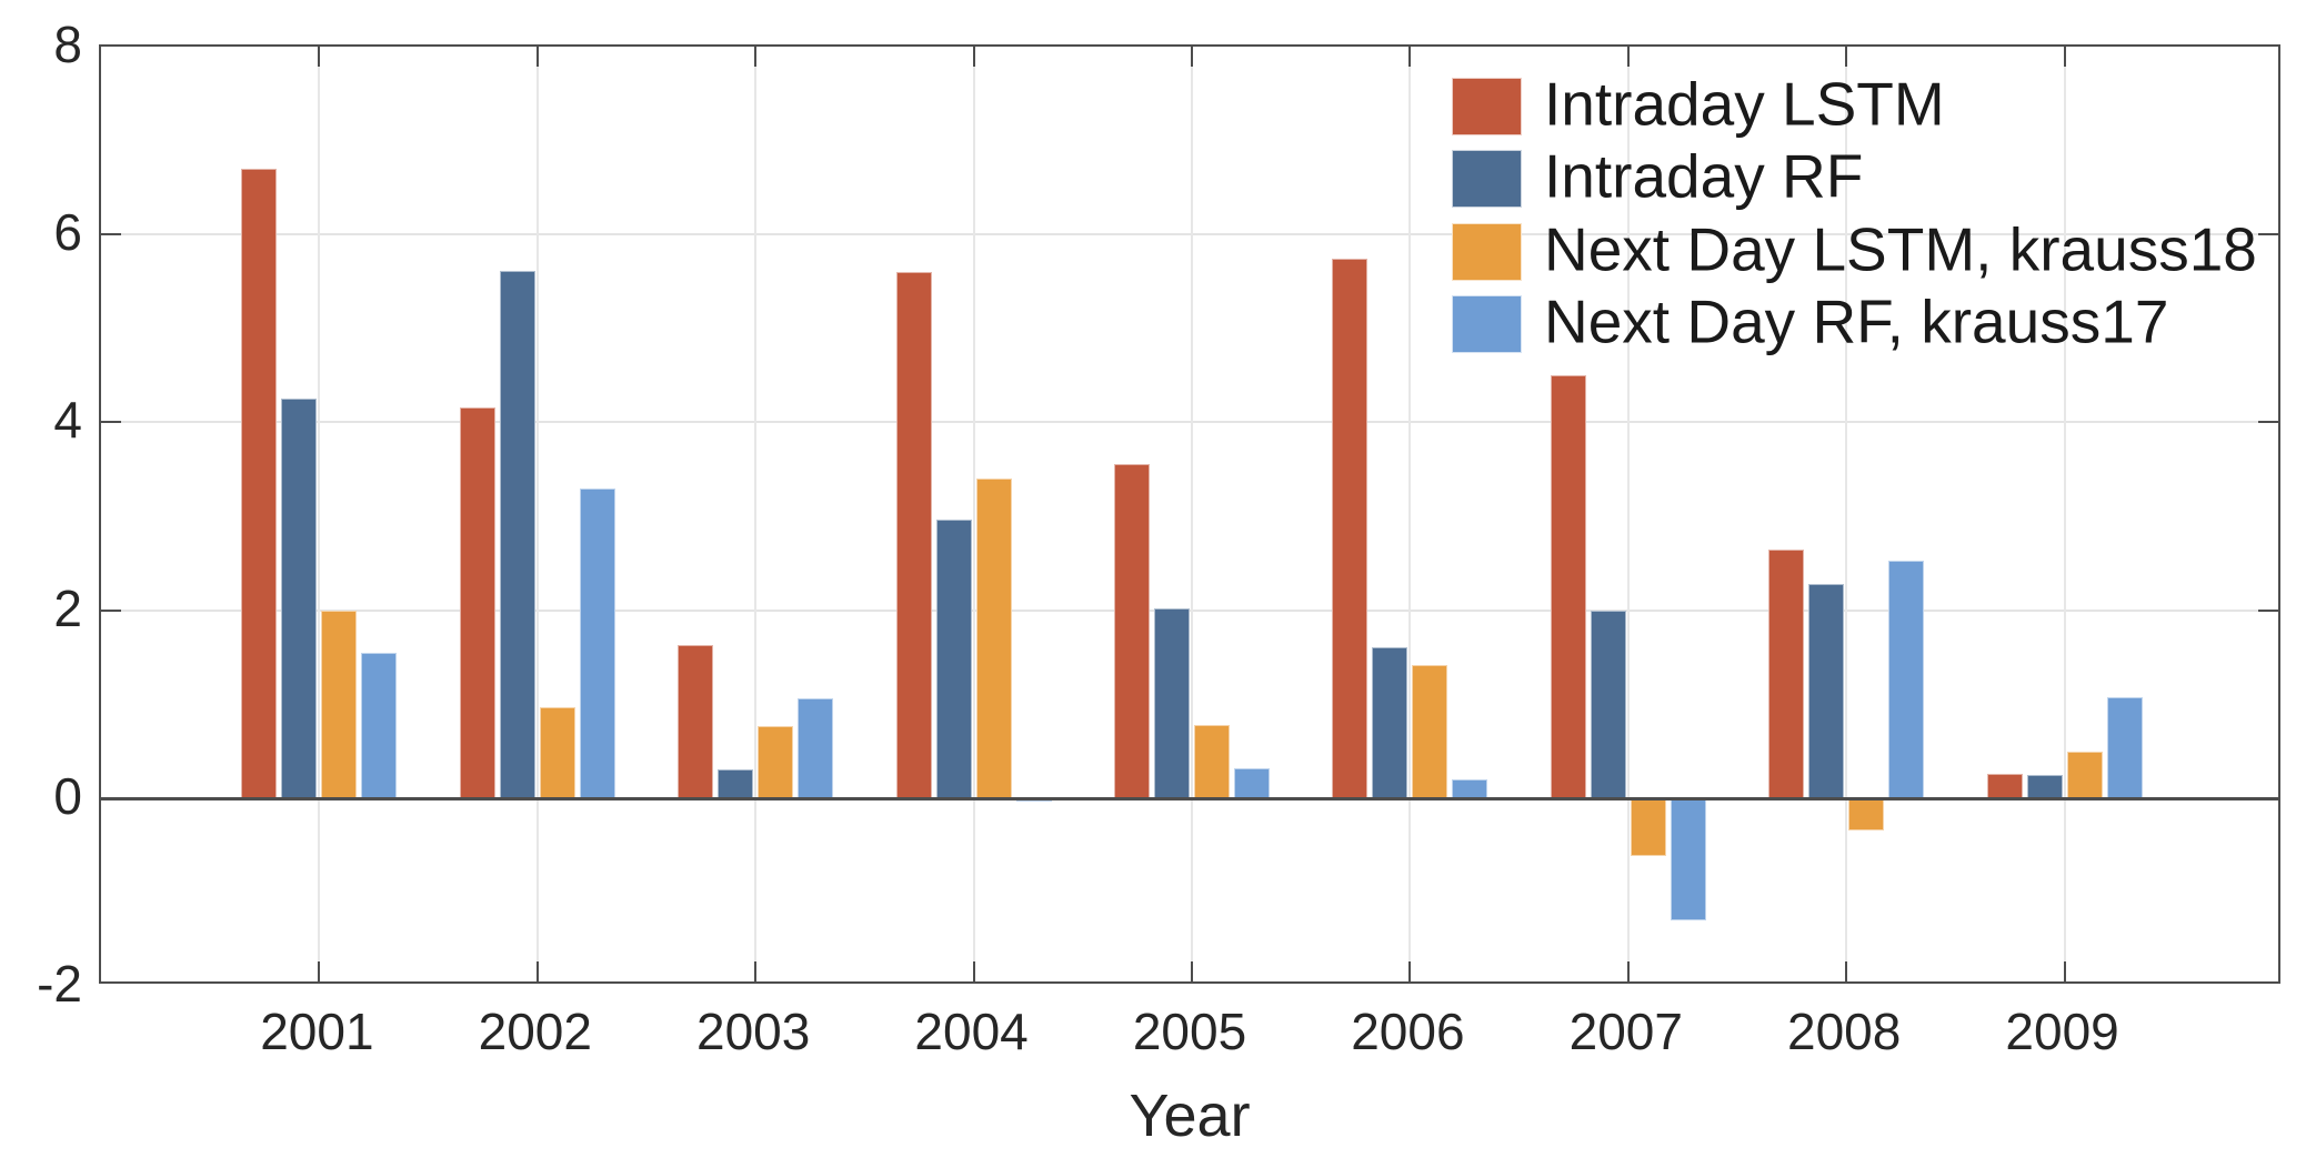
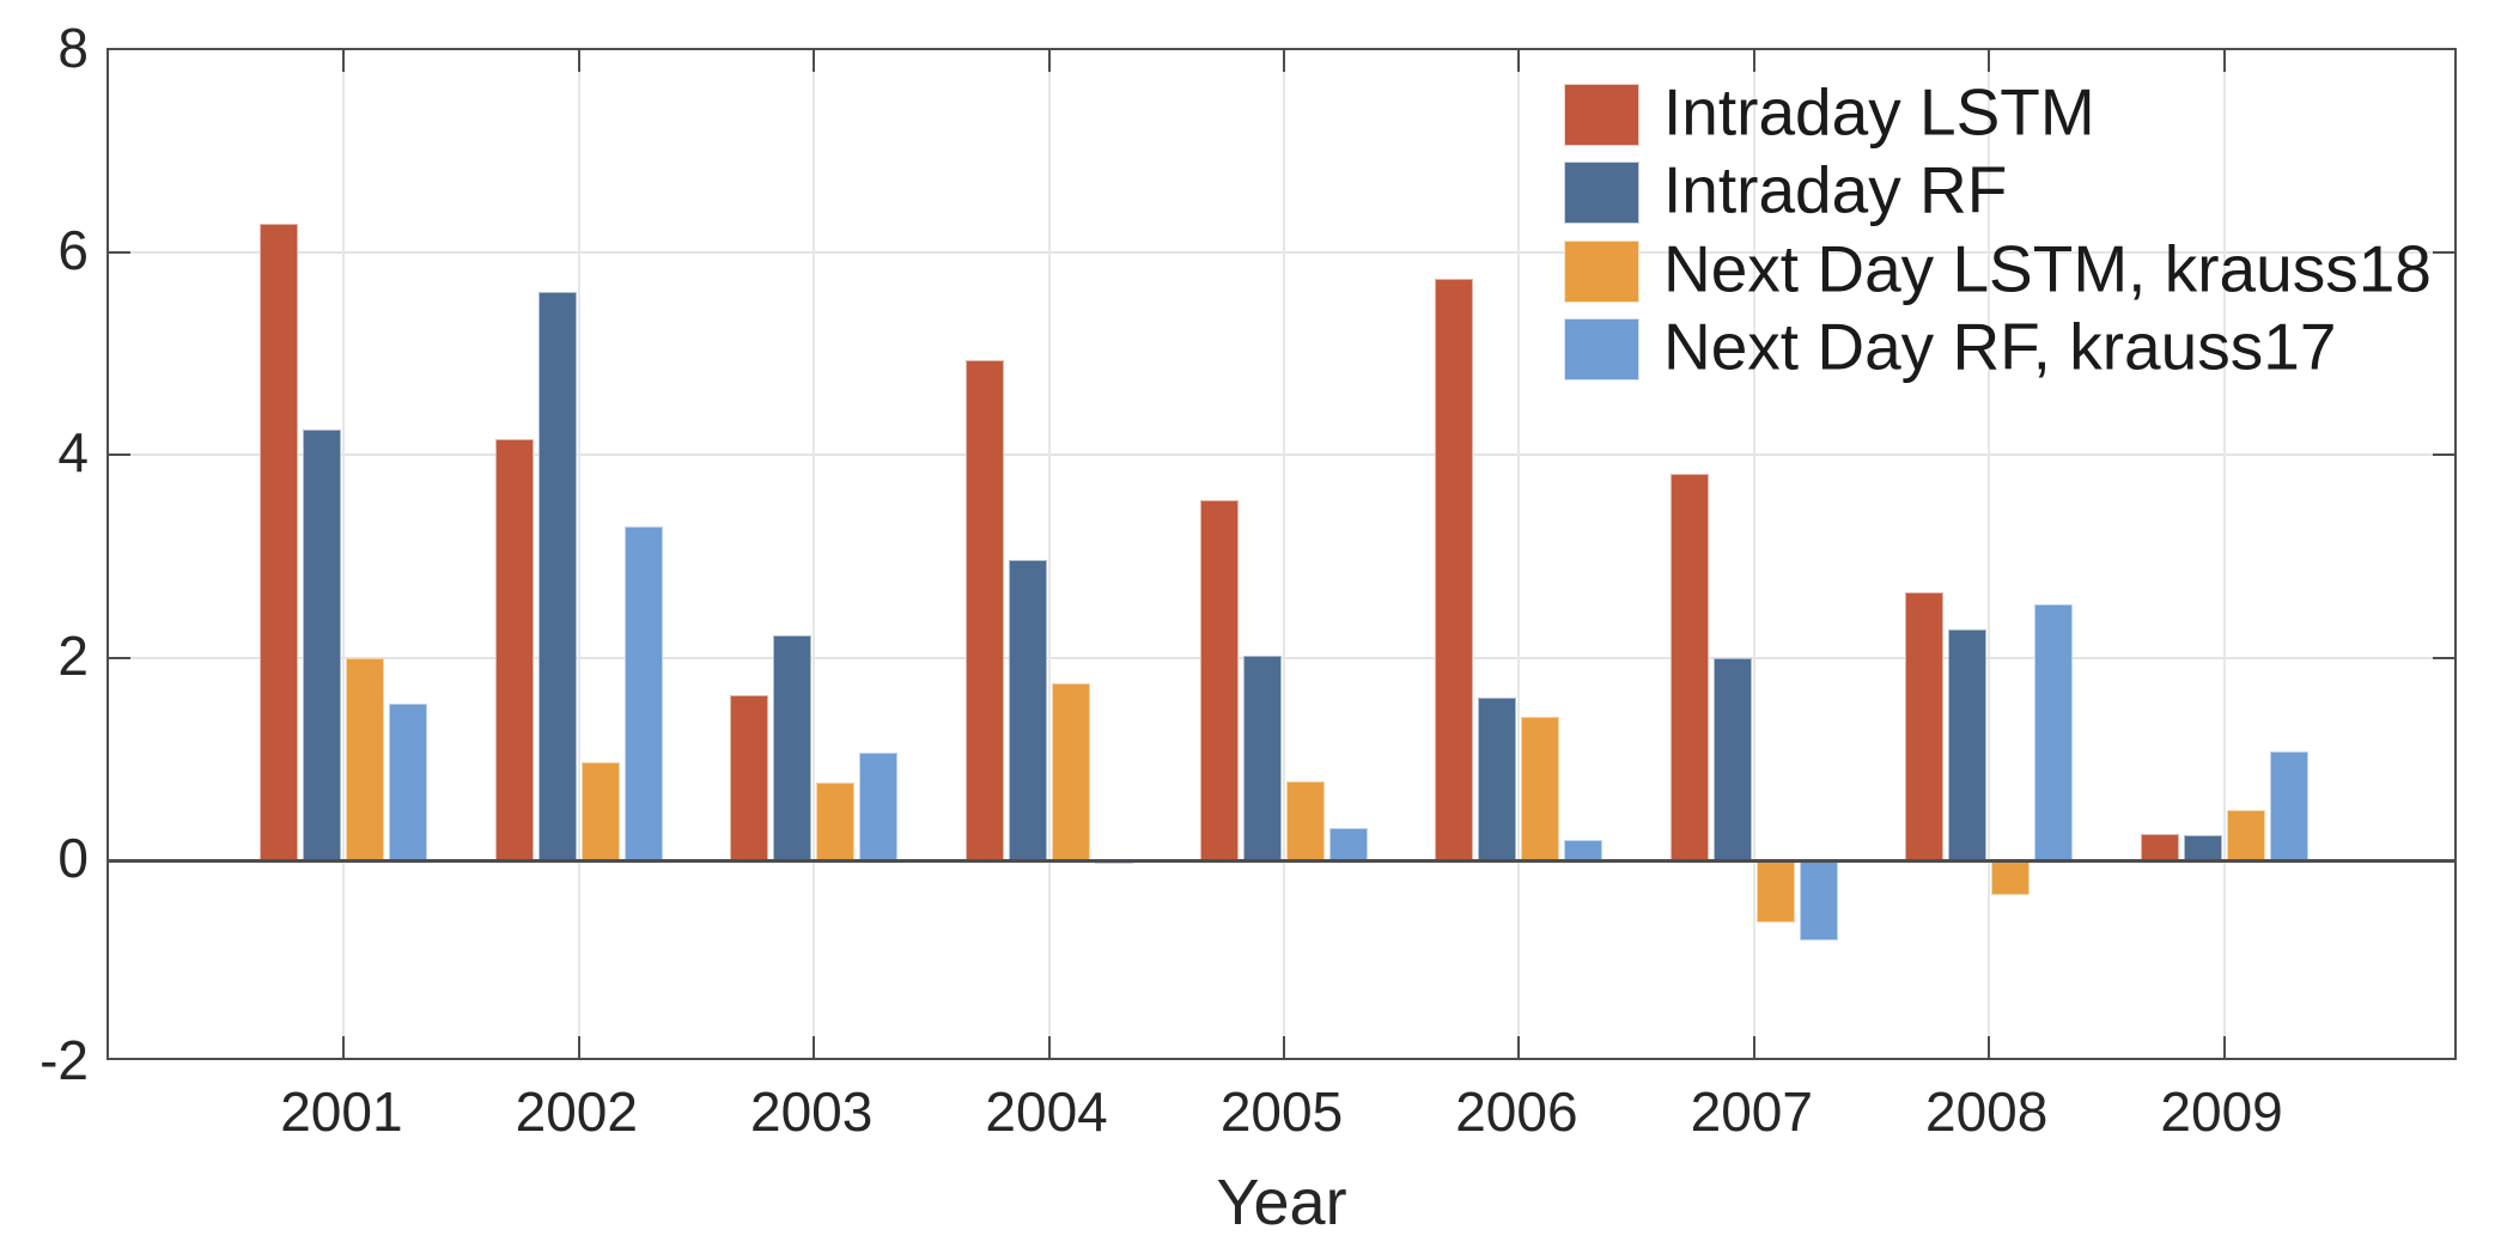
Intraday LSTM/2001: 6.7 -> 6.3
Intraday RF/2003: 0.3 -> 2.2
Intraday LSTM/2004: 5.6 -> 4.9
Next Day LSTM, krauss18/2004: 3.4 -> 1.8
Intraday LSTM/2007: 4.5 -> 3.8
Next Day RF, krauss17/2007: -1.3 -> -0.8
